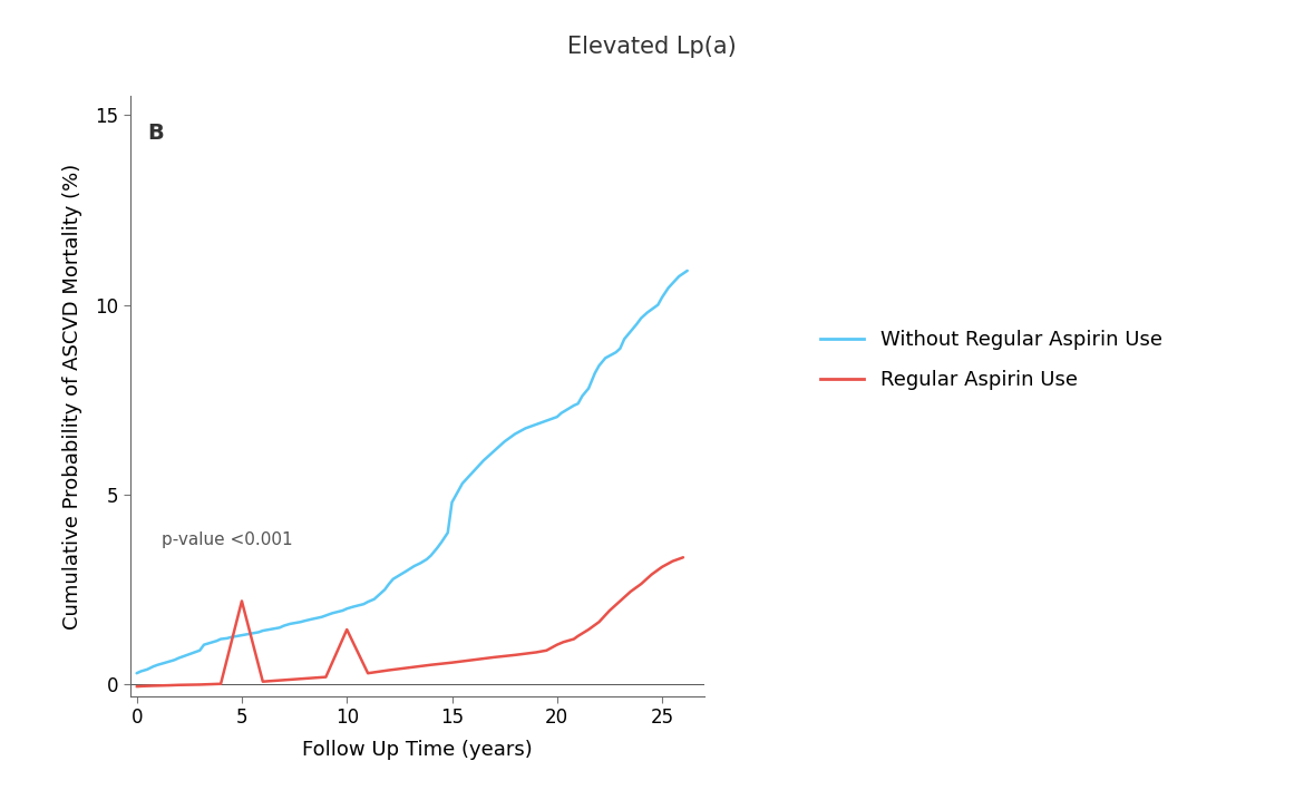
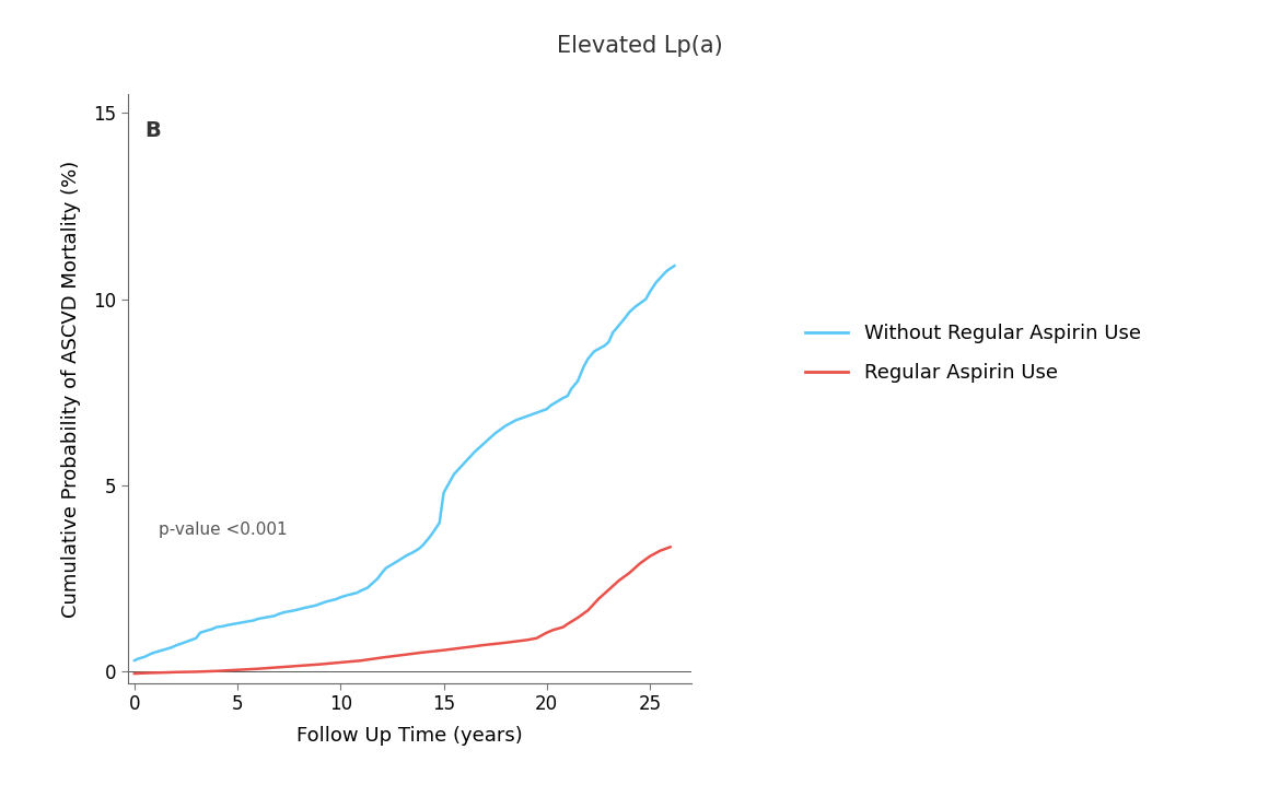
Regular Aspirin Use/5: 2.20 -> 0.05
Regular Aspirin Use/10: 1.45 -> 0.25
